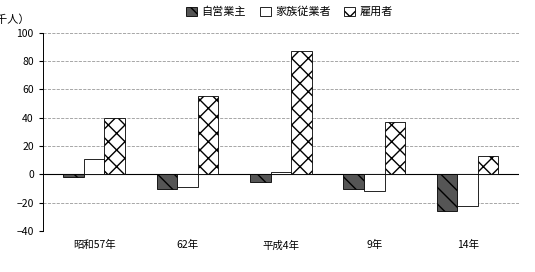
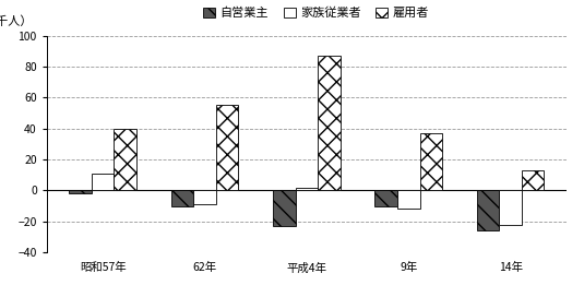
自営業主/平成4年: -5 -> -23
